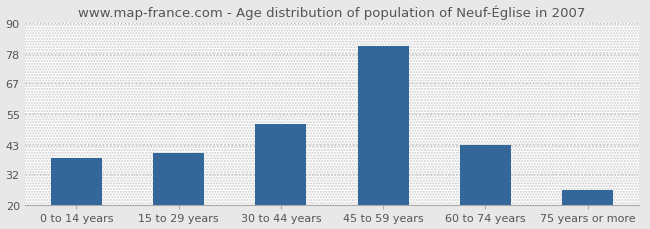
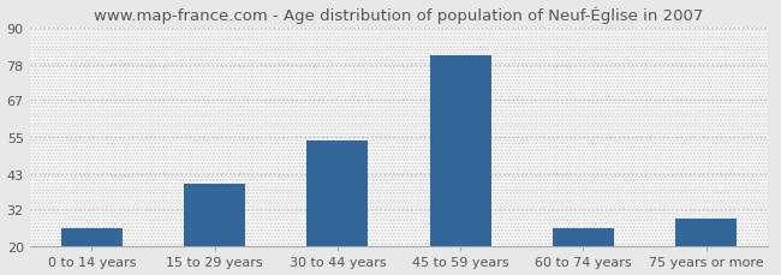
0 to 14 years: 38 -> 26
30 to 44 years: 51 -> 54
60 to 74 years: 43 -> 26
75 years or more: 26 -> 29
